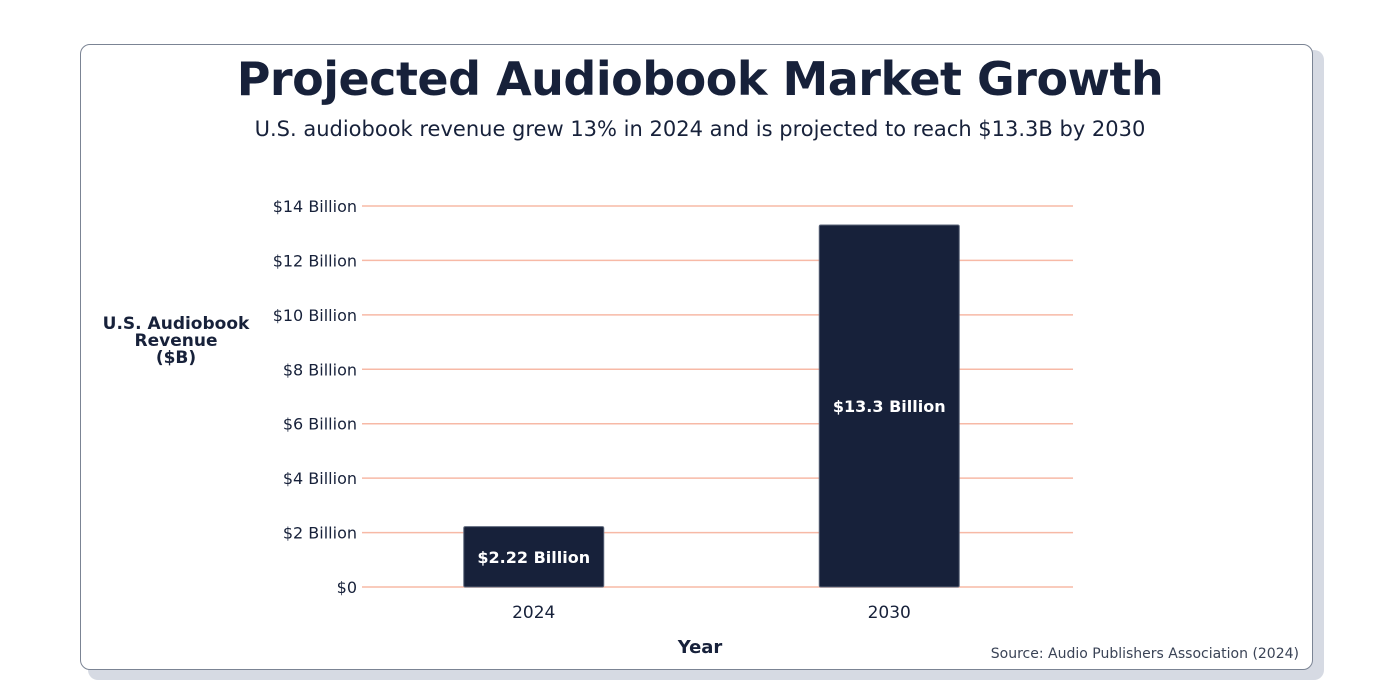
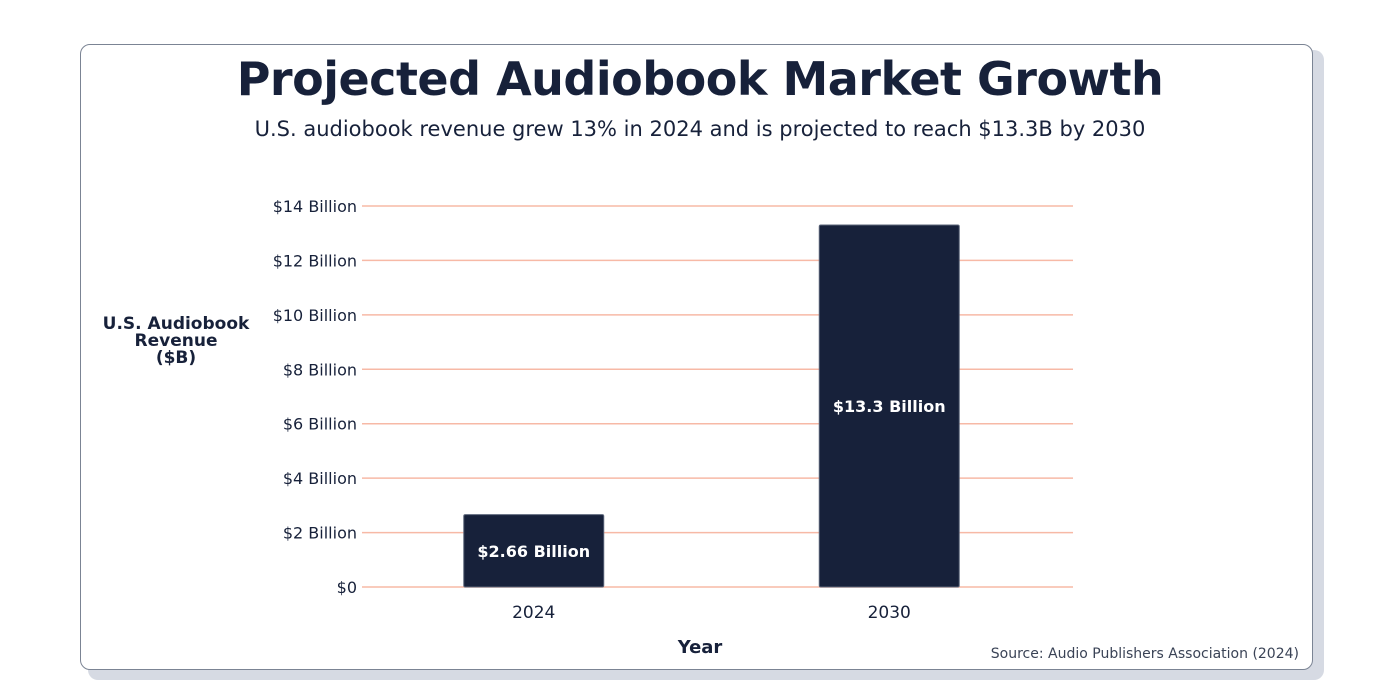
2024: $2.22 -> $2.66
